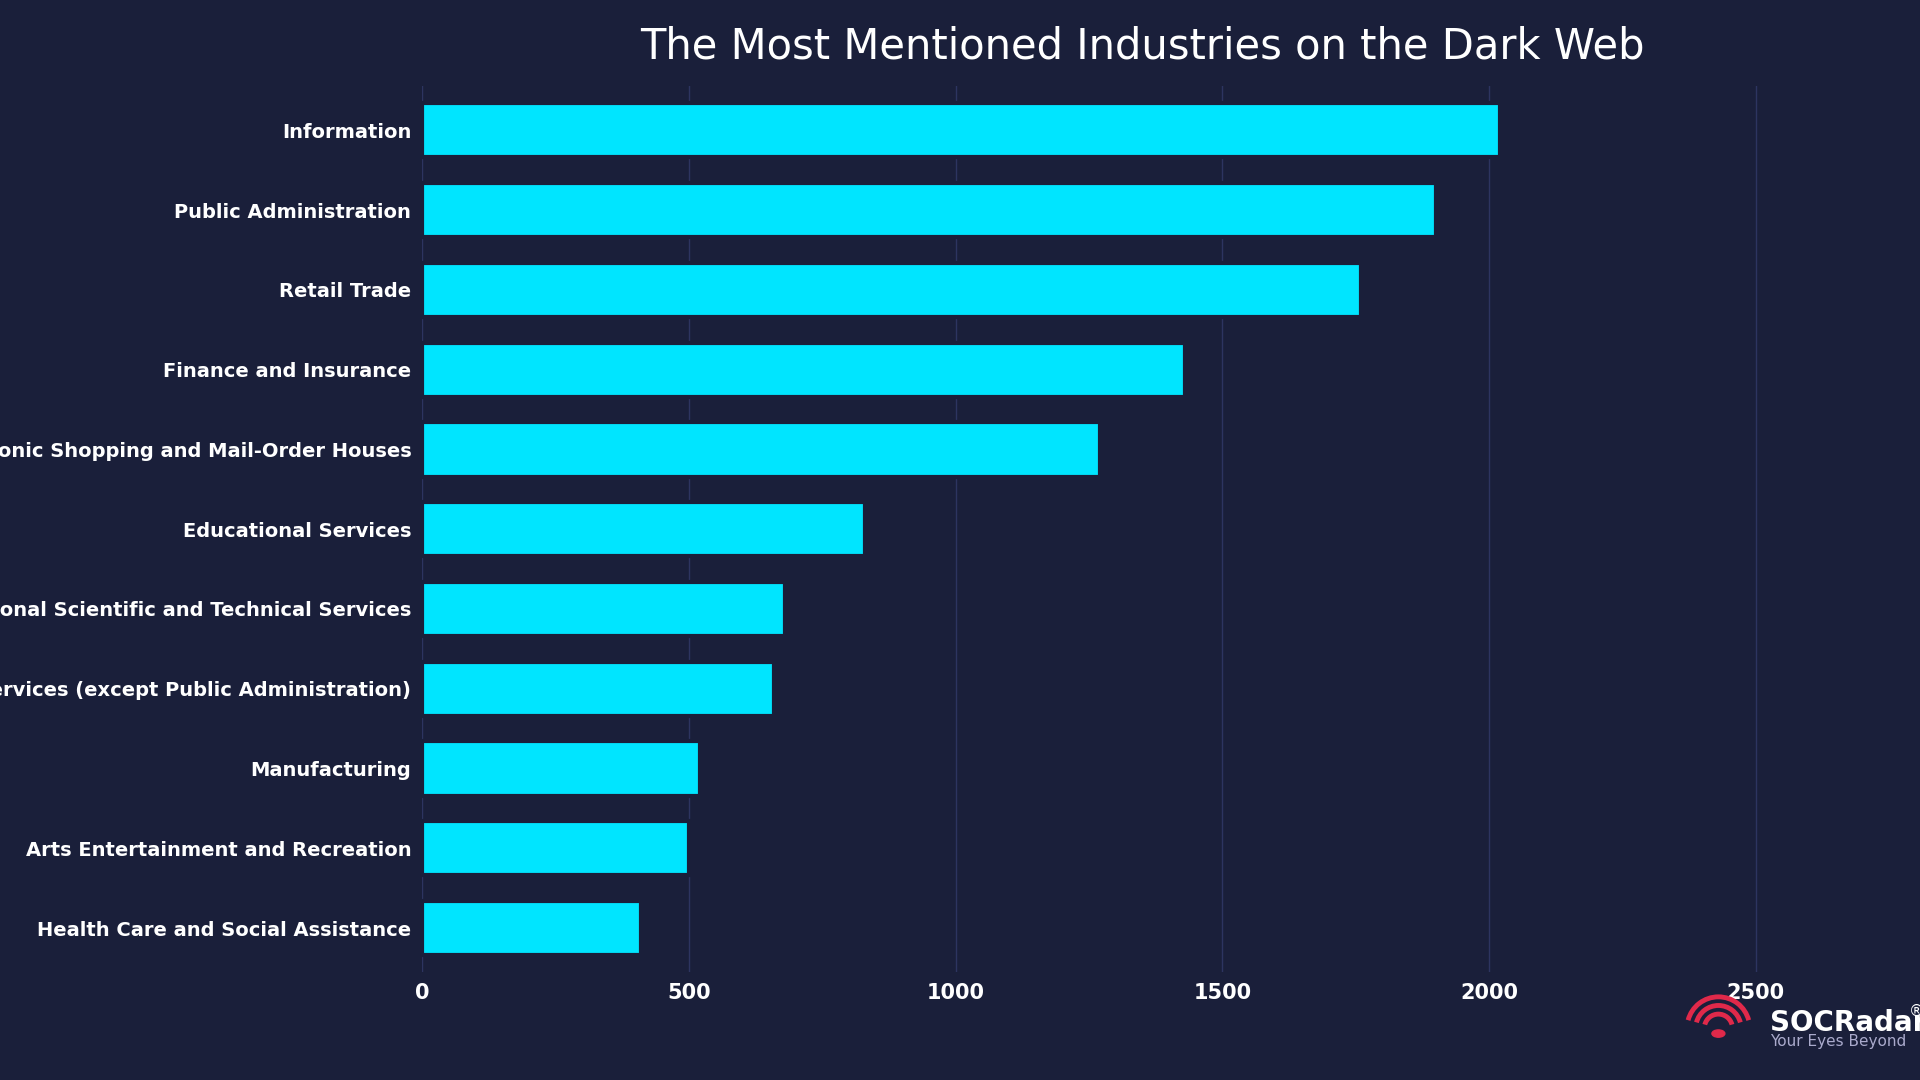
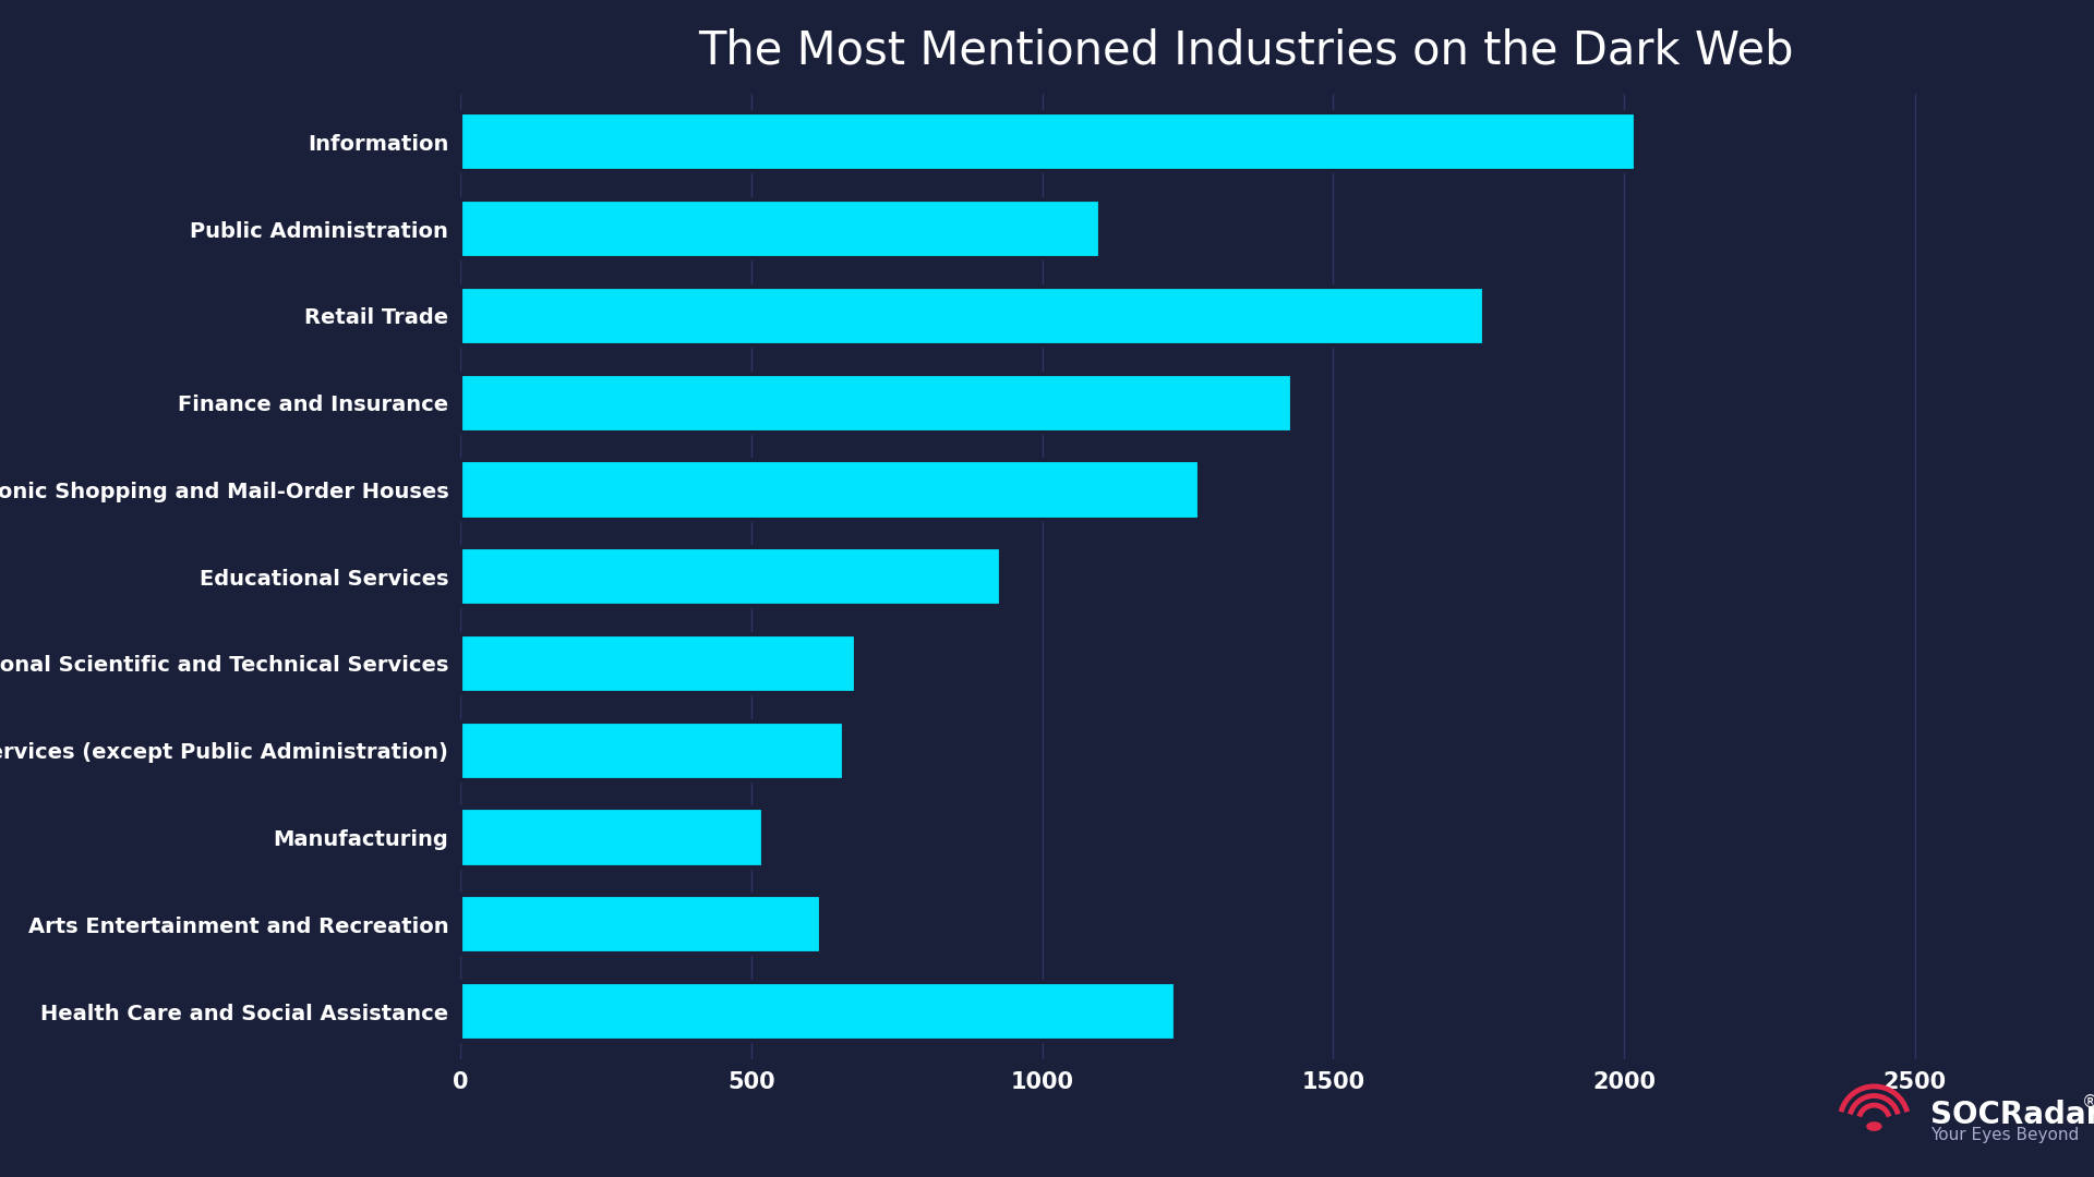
Public Administration: 1900 -> 1100
Educational Services: 830 -> 930
Arts Entertainment and Recreation: 500 -> 620
Health Care and Social Assistance: 410 -> 1230
